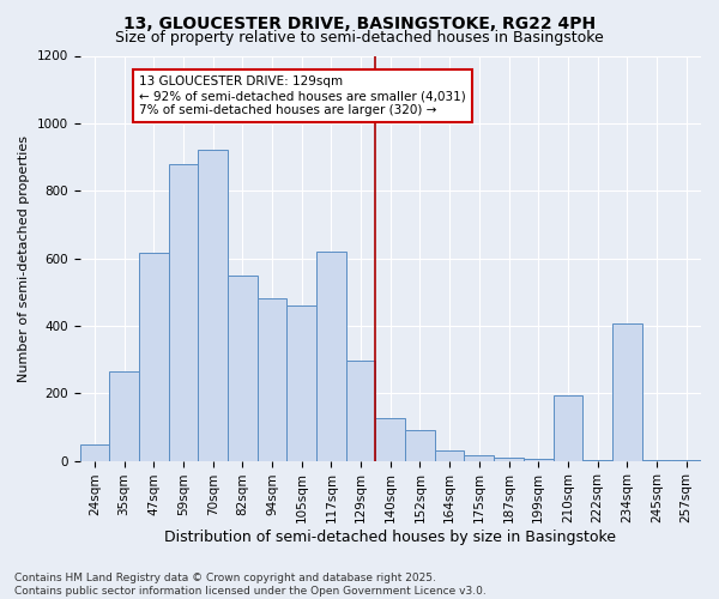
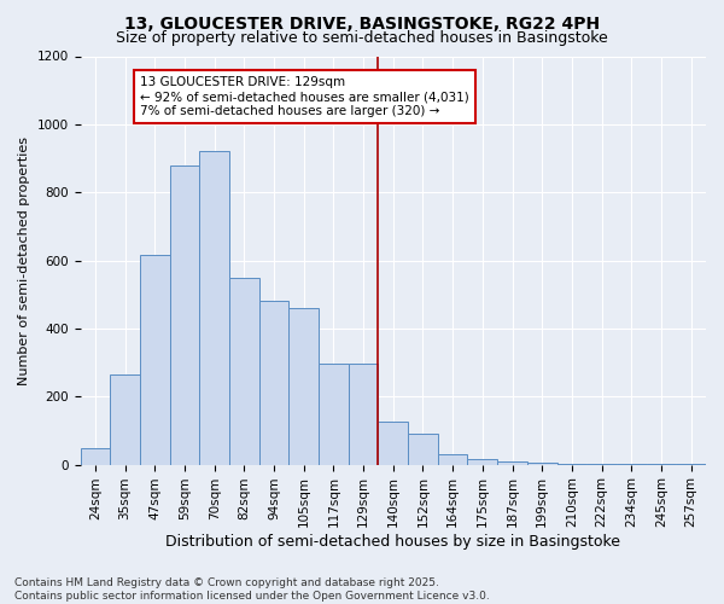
117sqm: 620 -> 295
210sqm: 195 -> 3
234sqm: 405 -> 2
